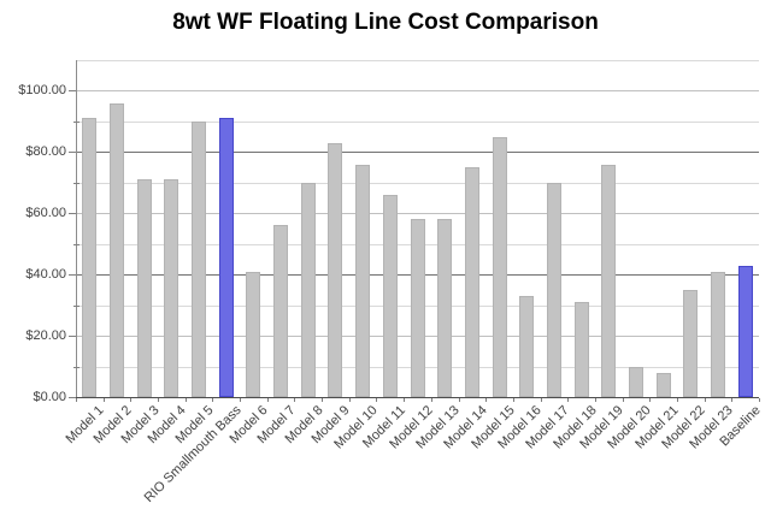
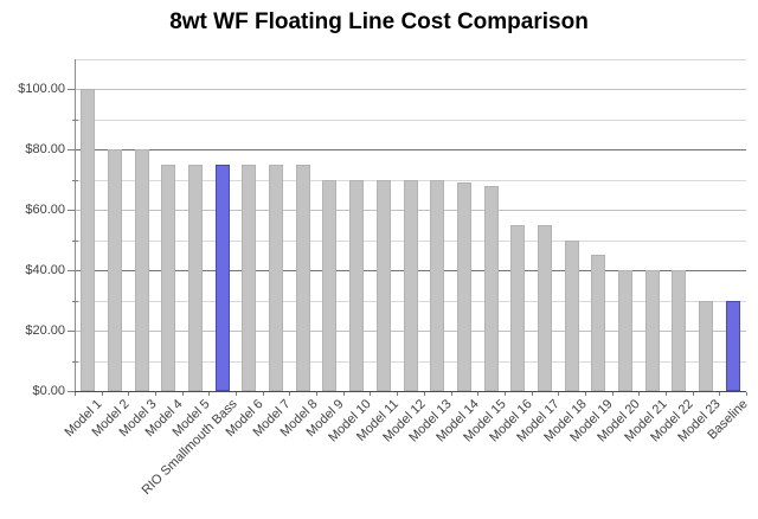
Model 1: $91 -> $100
Model 2: $96 -> $80
Model 3: $71 -> $80
Model 4: $71 -> $75
Model 5: $90 -> $75
RIO Smallmouth Bass: $91 -> $75
Model 6: $41 -> $75
Model 7: $56 -> $75
Model 8: $70 -> $75
Model 9: $83 -> $70
Model 10: $76 -> $70
Model 11: $66 -> $70
Model 12: $58 -> $70
Model 13: $58 -> $70
Model 14: $75 -> $69
Model 15: $85 -> $68
Model 16: $33 -> $55
Model 17: $70 -> $55
Model 18: $31 -> $50
Model 19: $76 -> $45
Model 20: $10 -> $40
Model 21: $8 -> $40
Model 22: $35 -> $40
Model 23: $41 -> $30
Baseline: $43 -> $30
